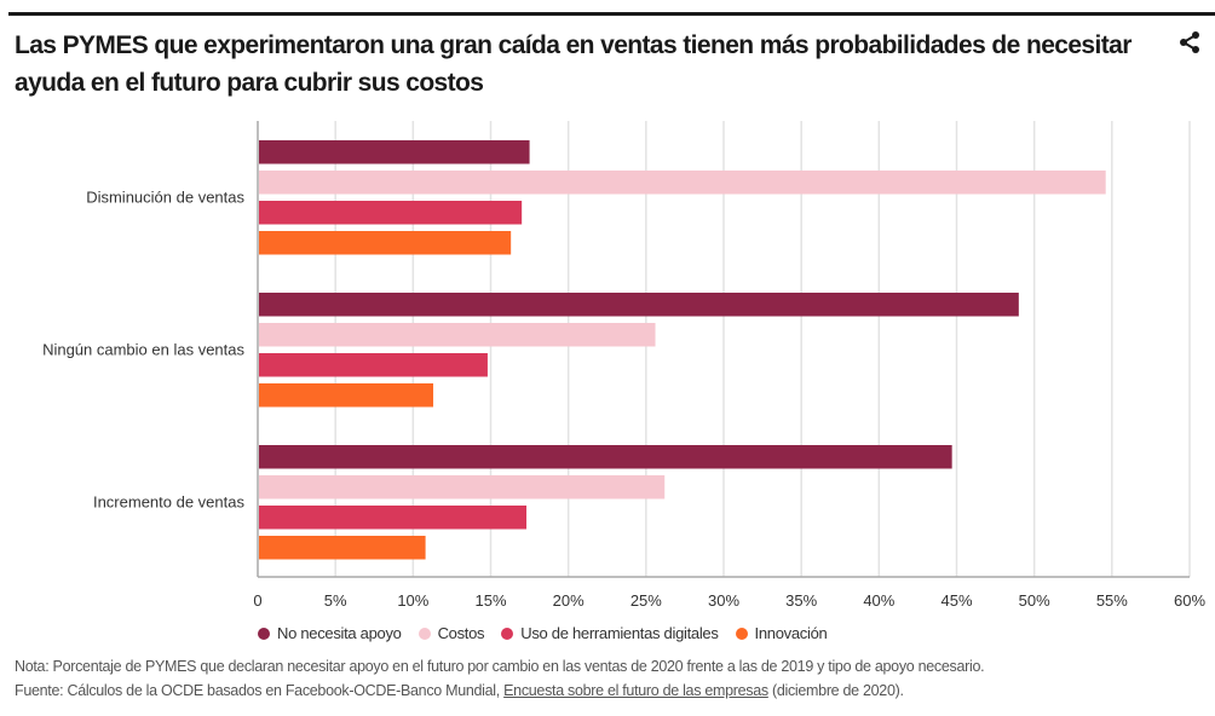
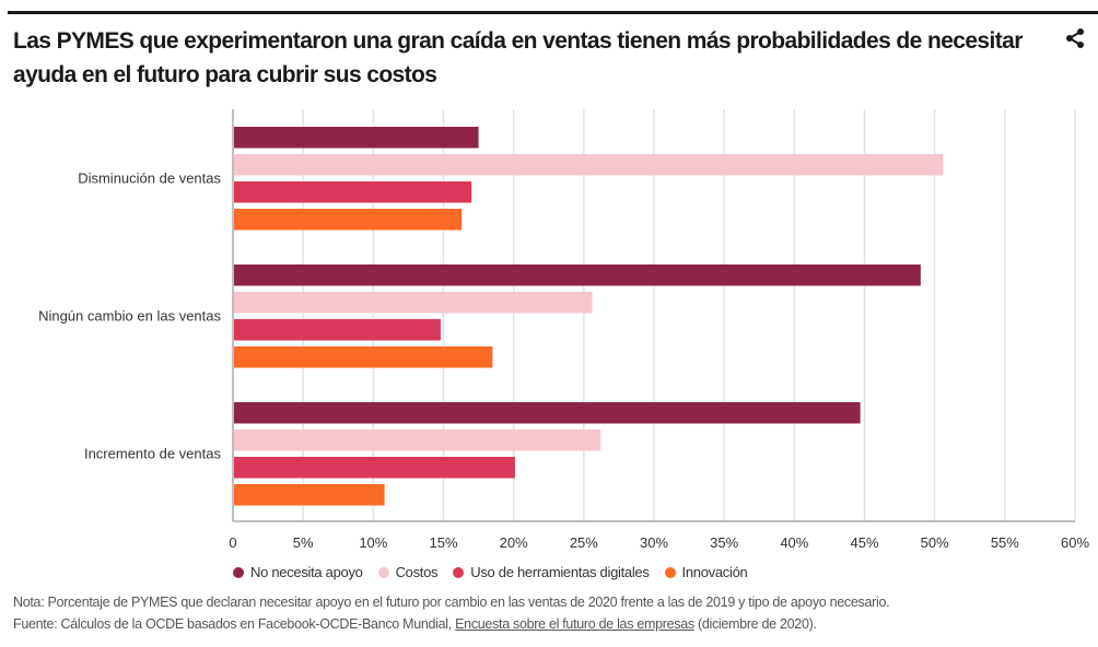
Costos/Disminución de ventas: 54.6% -> 50.6%
Innovación/Ningún cambio en las ventas: 11.3% -> 18.5%
Uso de herramientas digitales/Incremento de ventas: 17.3% -> 20.1%
